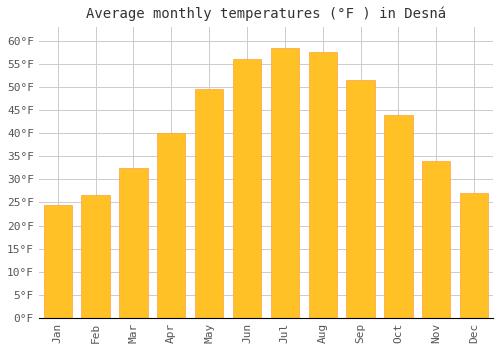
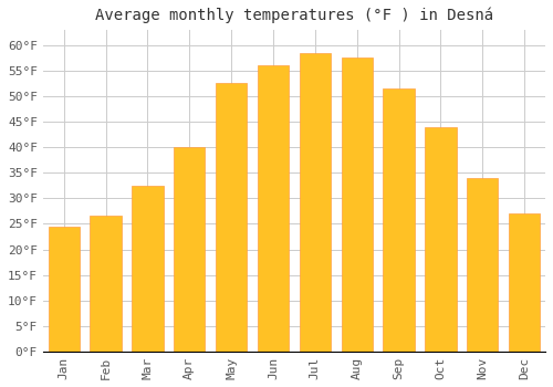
May: 49.5°F -> 52.5°F
